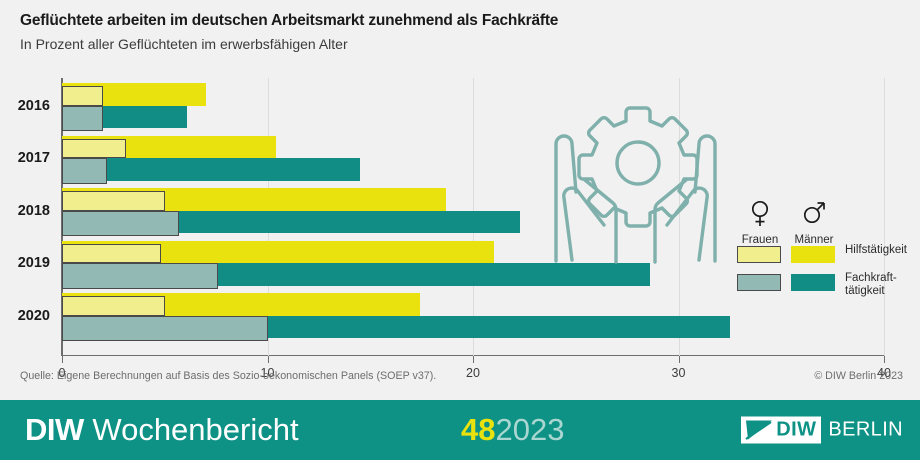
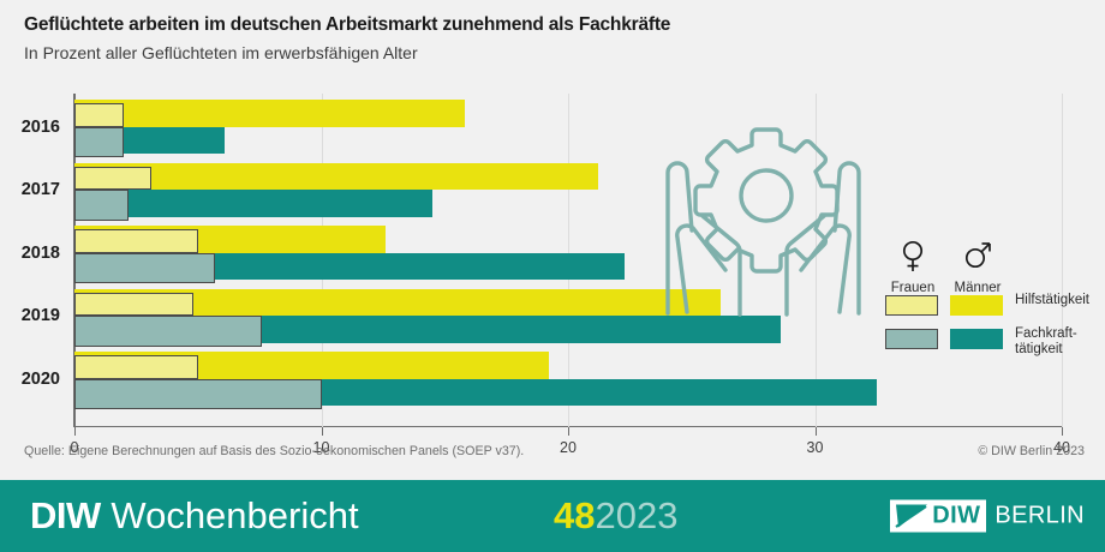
Männer Hilfstätigkeit/2016: 7.0 -> 15.8
Männer Hilfstätigkeit/2017: 10.4 -> 21.2
Männer Hilfstätigkeit/2018: 18.7 -> 12.6
Männer Hilfstätigkeit/2019: 21.0 -> 26.2
Männer Hilfstätigkeit/2020: 17.4 -> 19.2
